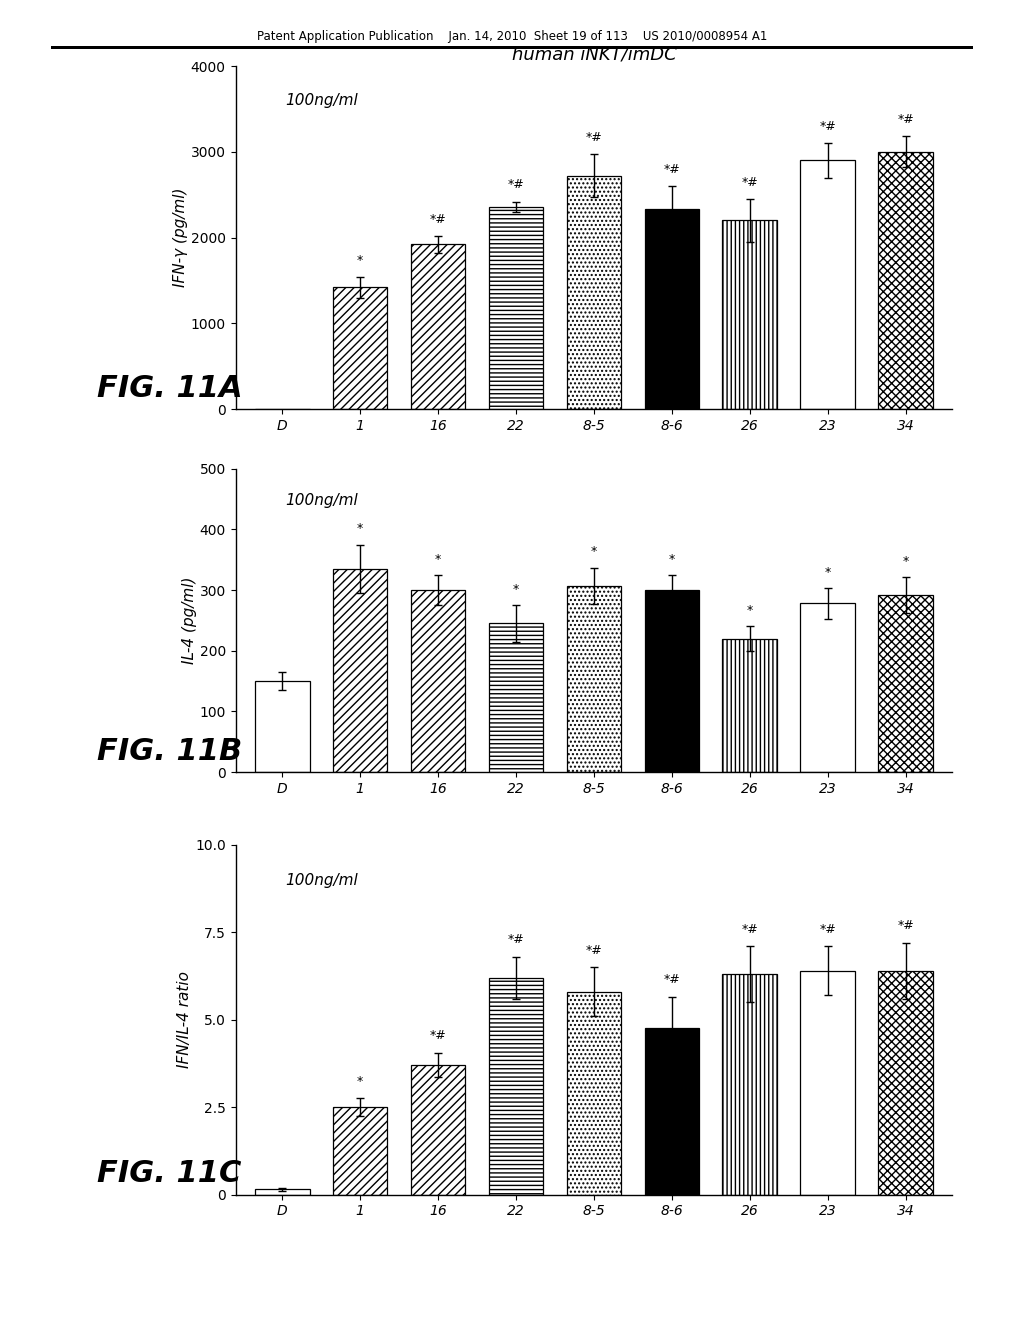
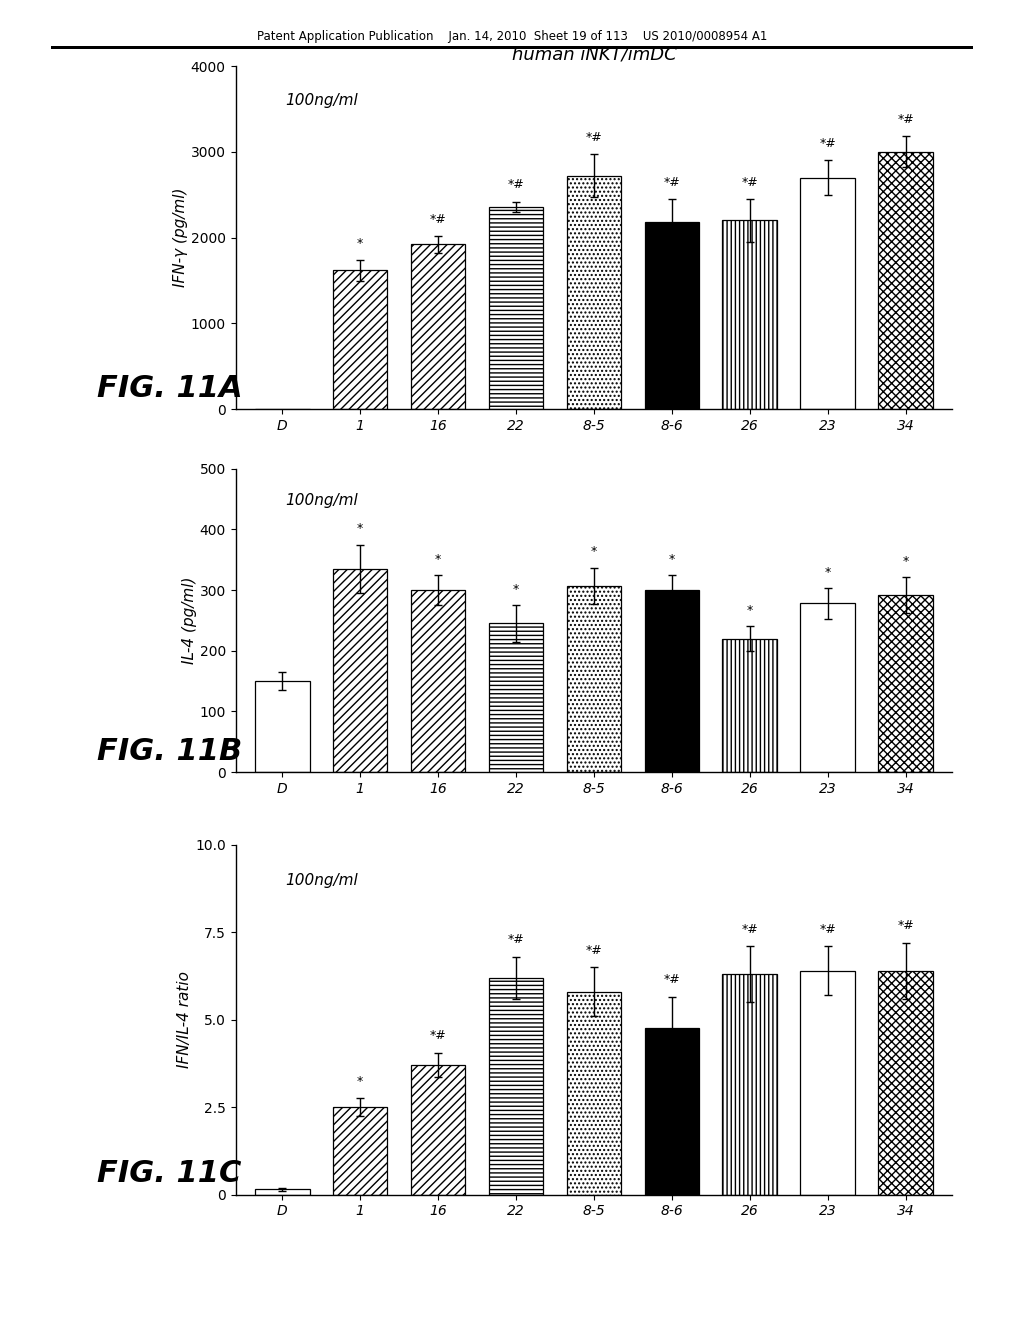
human iNKT/imDC/1: 1420 -> 1620
human iNKT/imDC/8-6: 2330 -> 2180
human iNKT/imDC/23: 2900 -> 2700
